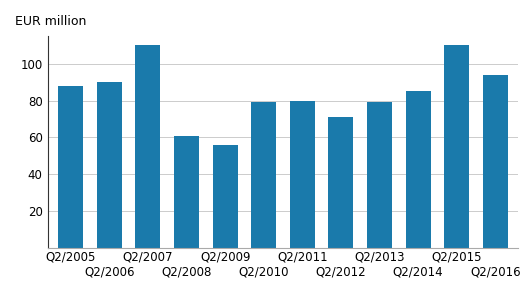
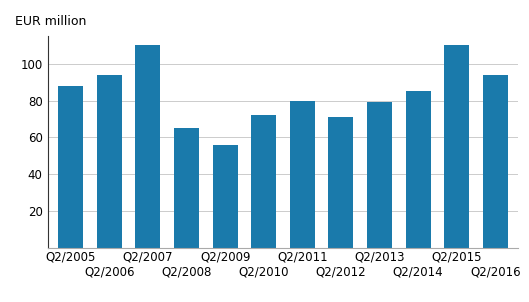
Q2/2006: 90 -> 94
Q2/2008: 61 -> 65
Q2/2010: 79 -> 72
